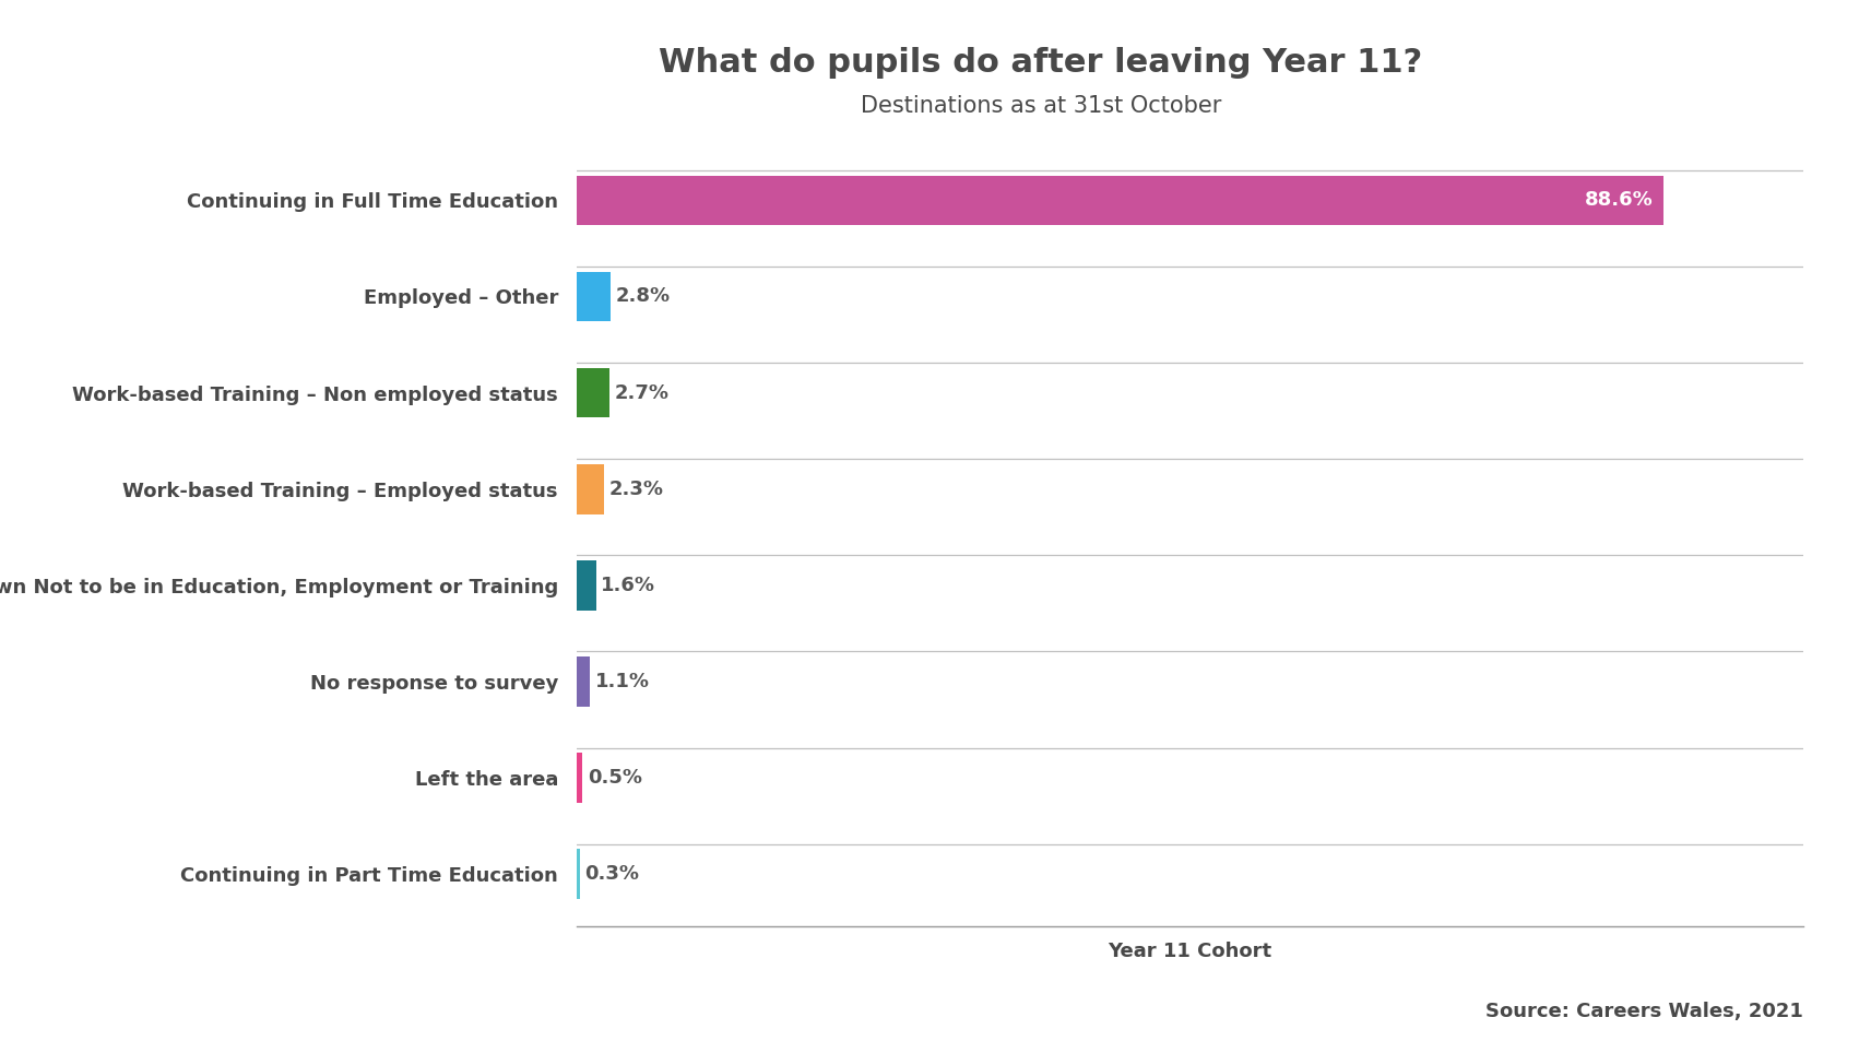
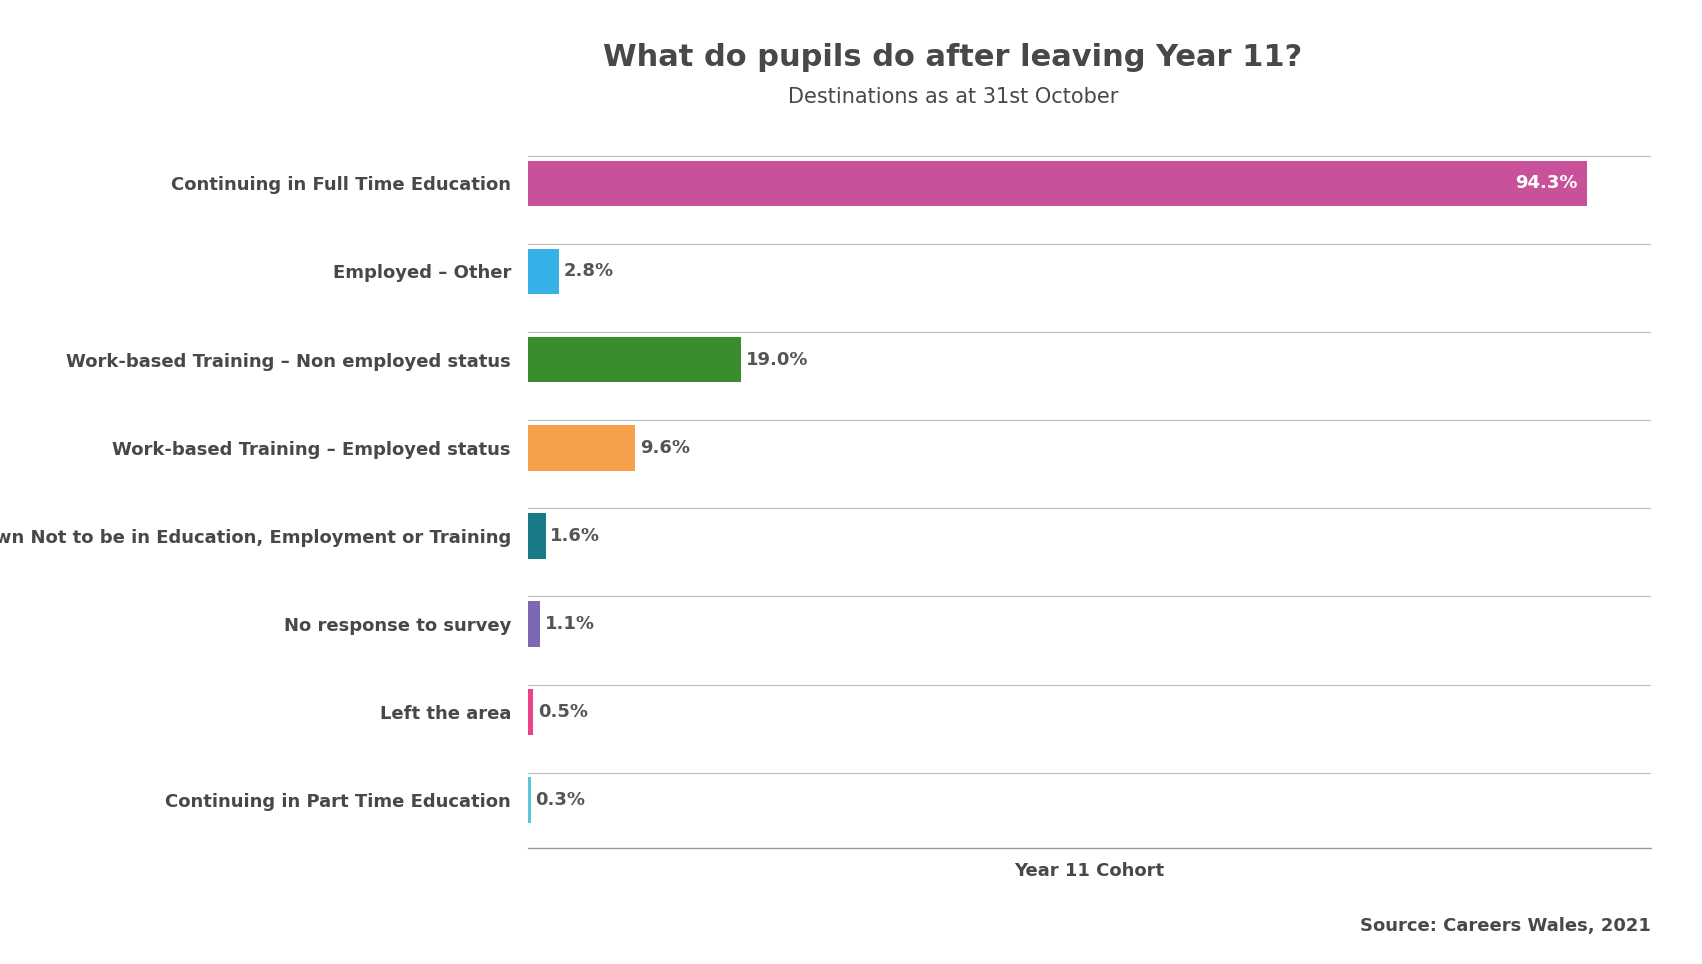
Continuing in Full Time Education: 88.6% -> 94.3%
Work-based Training – Non employed status: 2.7% -> 19.0%
Work-based Training – Employed status: 2.3% -> 9.6%
